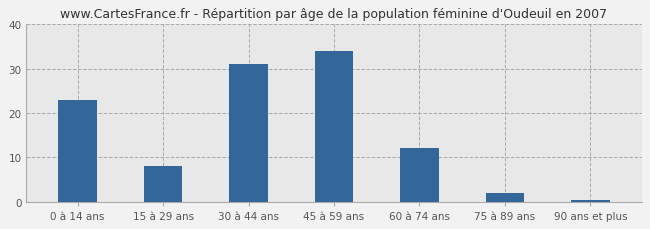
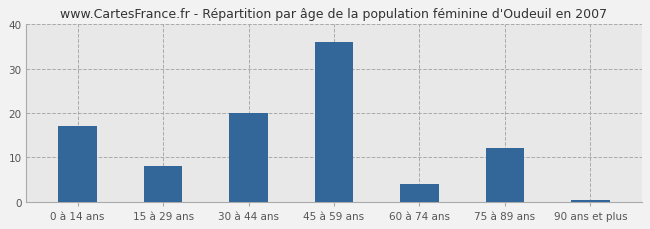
0 à 14 ans: 23.0 -> 17.0
30 à 44 ans: 31.0 -> 20.0
45 à 59 ans: 34.0 -> 36.0
60 à 74 ans: 12.0 -> 4.0
75 à 89 ans: 2.0 -> 12.0
